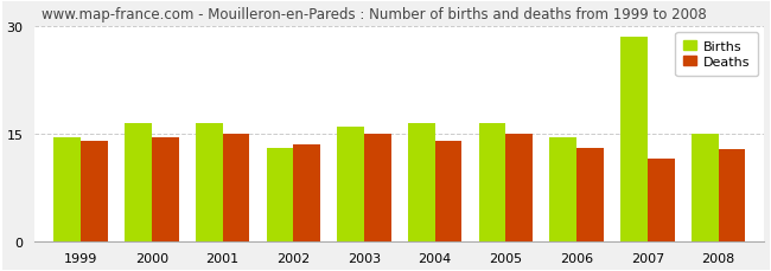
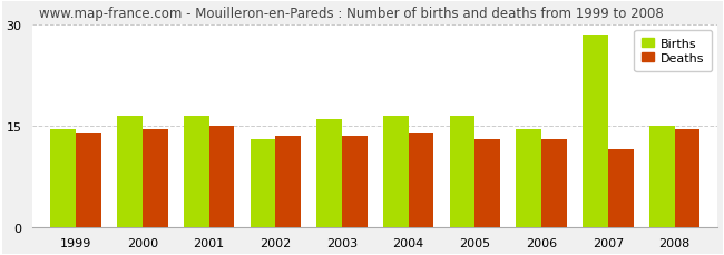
Deaths/2003: 15.0 -> 13.5
Deaths/2005: 15.0 -> 13.0
Deaths/2008: 12.8 -> 14.5
